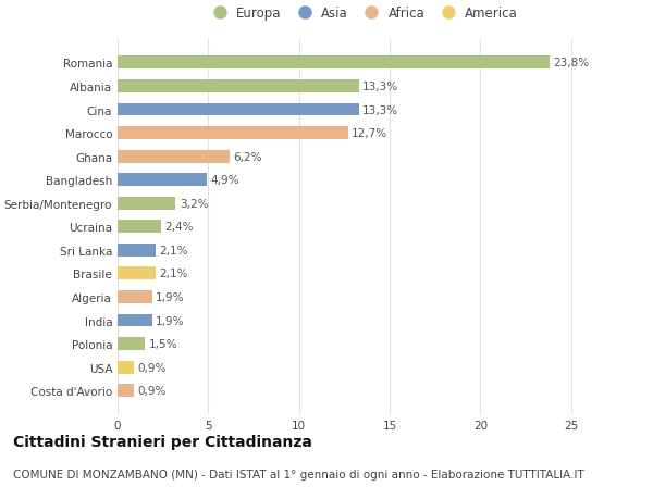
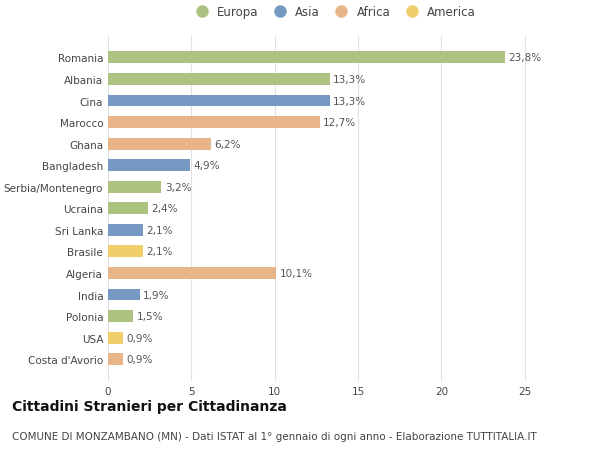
Algeria: 1,9% -> 10,1%
